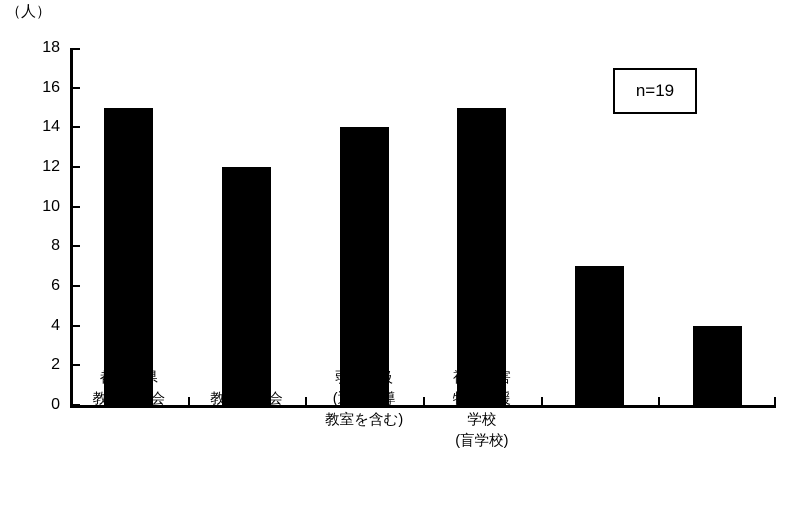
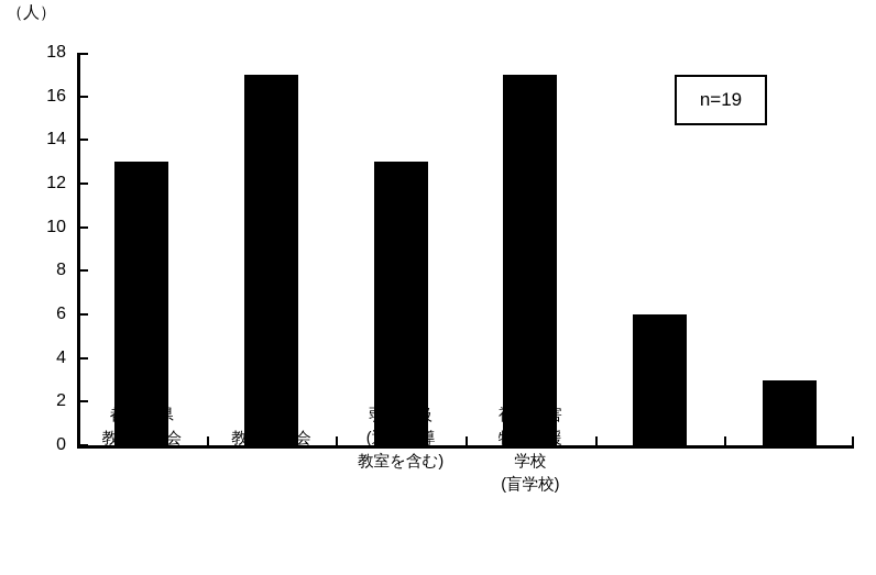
都道府県 教育委員会: 15 -> 13
市町村 教育委員会: 12 -> 17
弱視学級 (通級指導 教室を含む): 14 -> 13
視覚障害 特別支援 学校 (盲学校): 15 -> 17
保護者: 7 -> 6
その他: 4 -> 3
